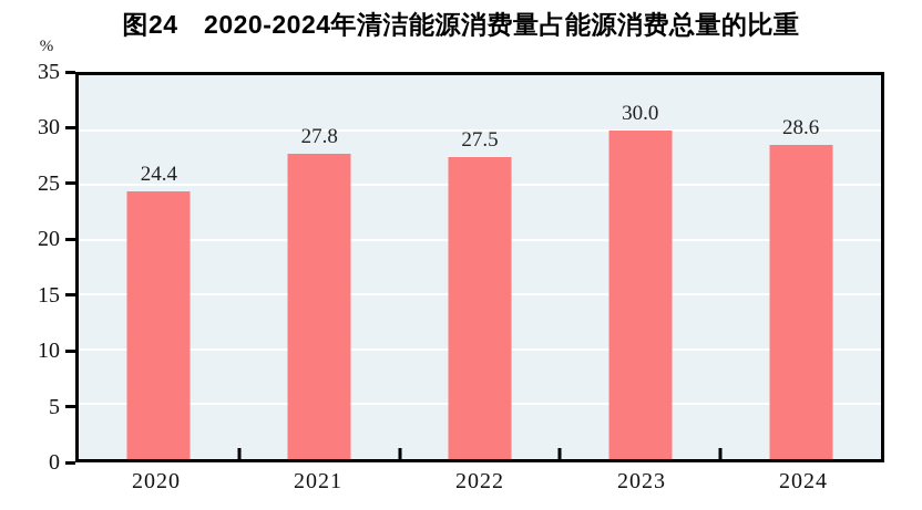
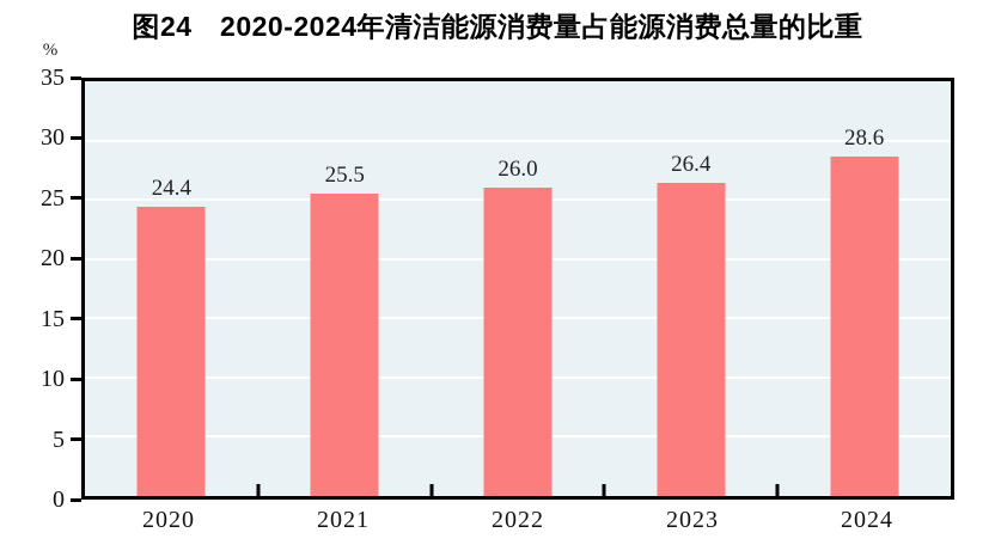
2021: 27.8 -> 25.5
2022: 27.5 -> 26.0
2023: 30.0 -> 26.4
